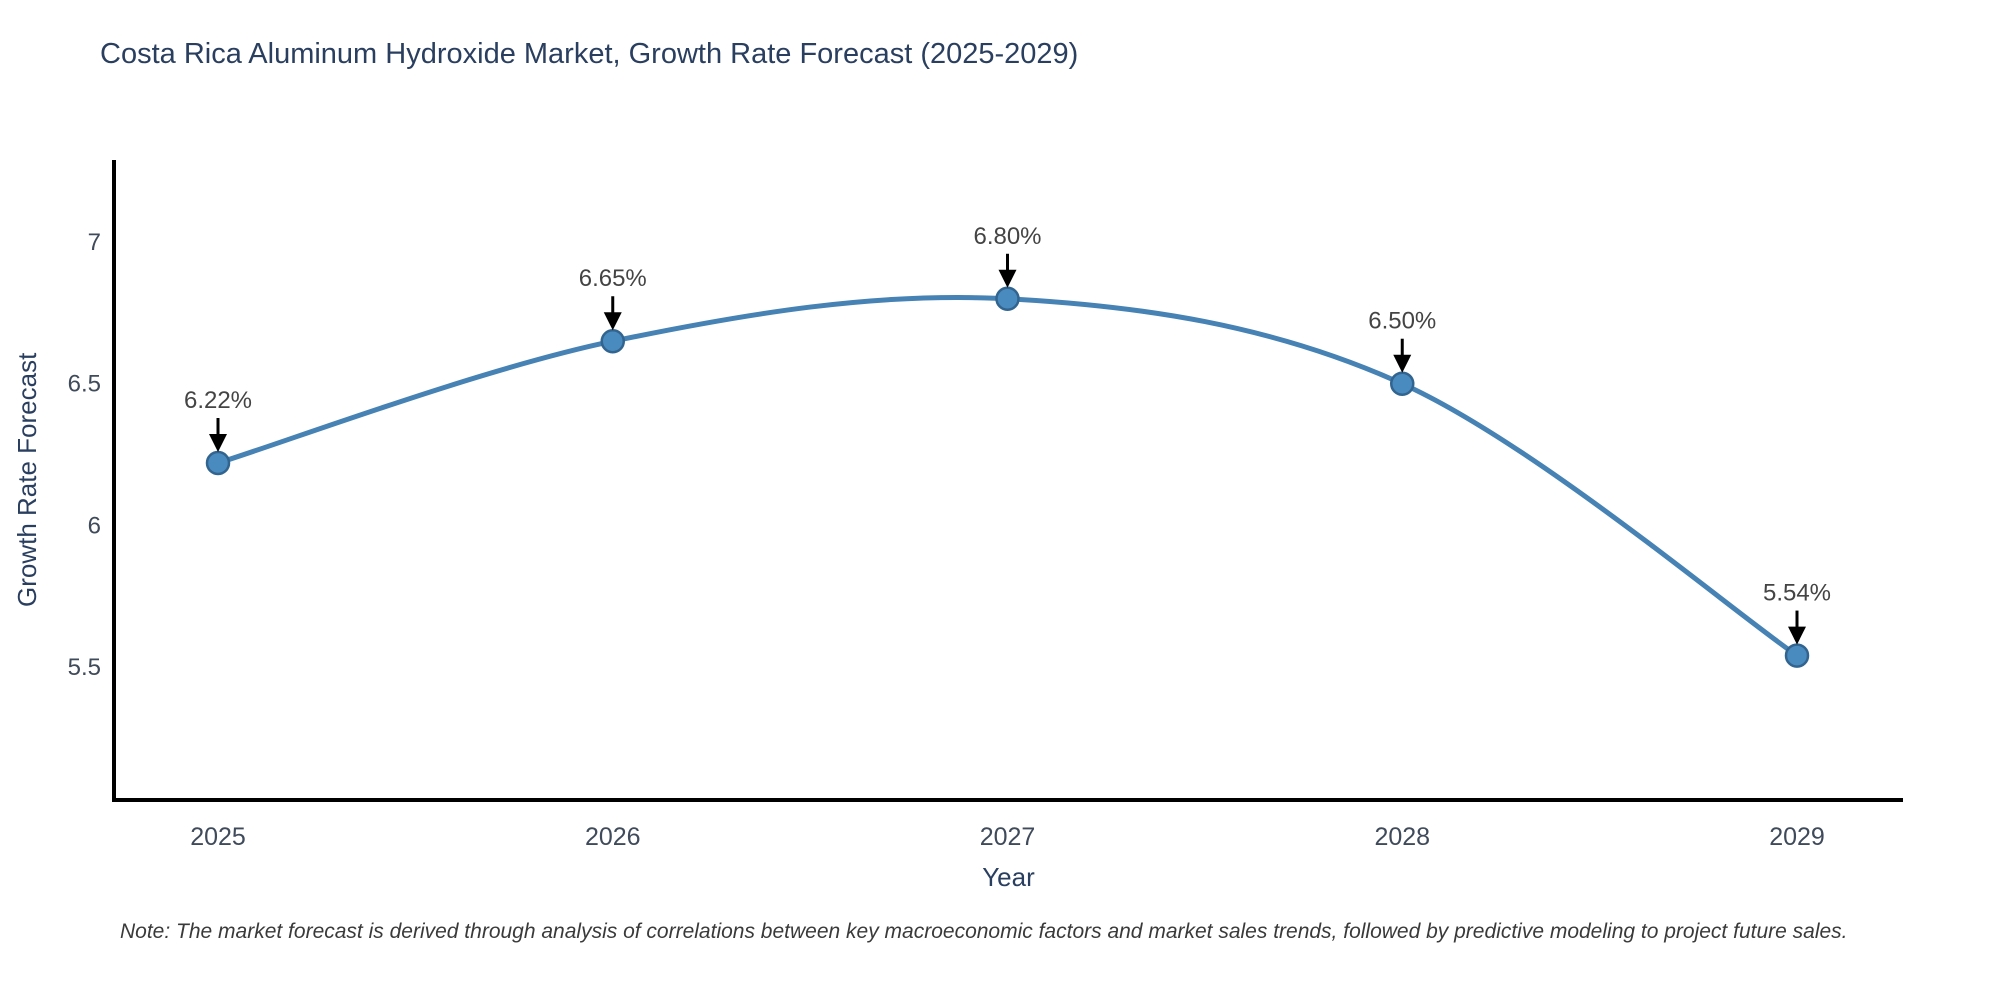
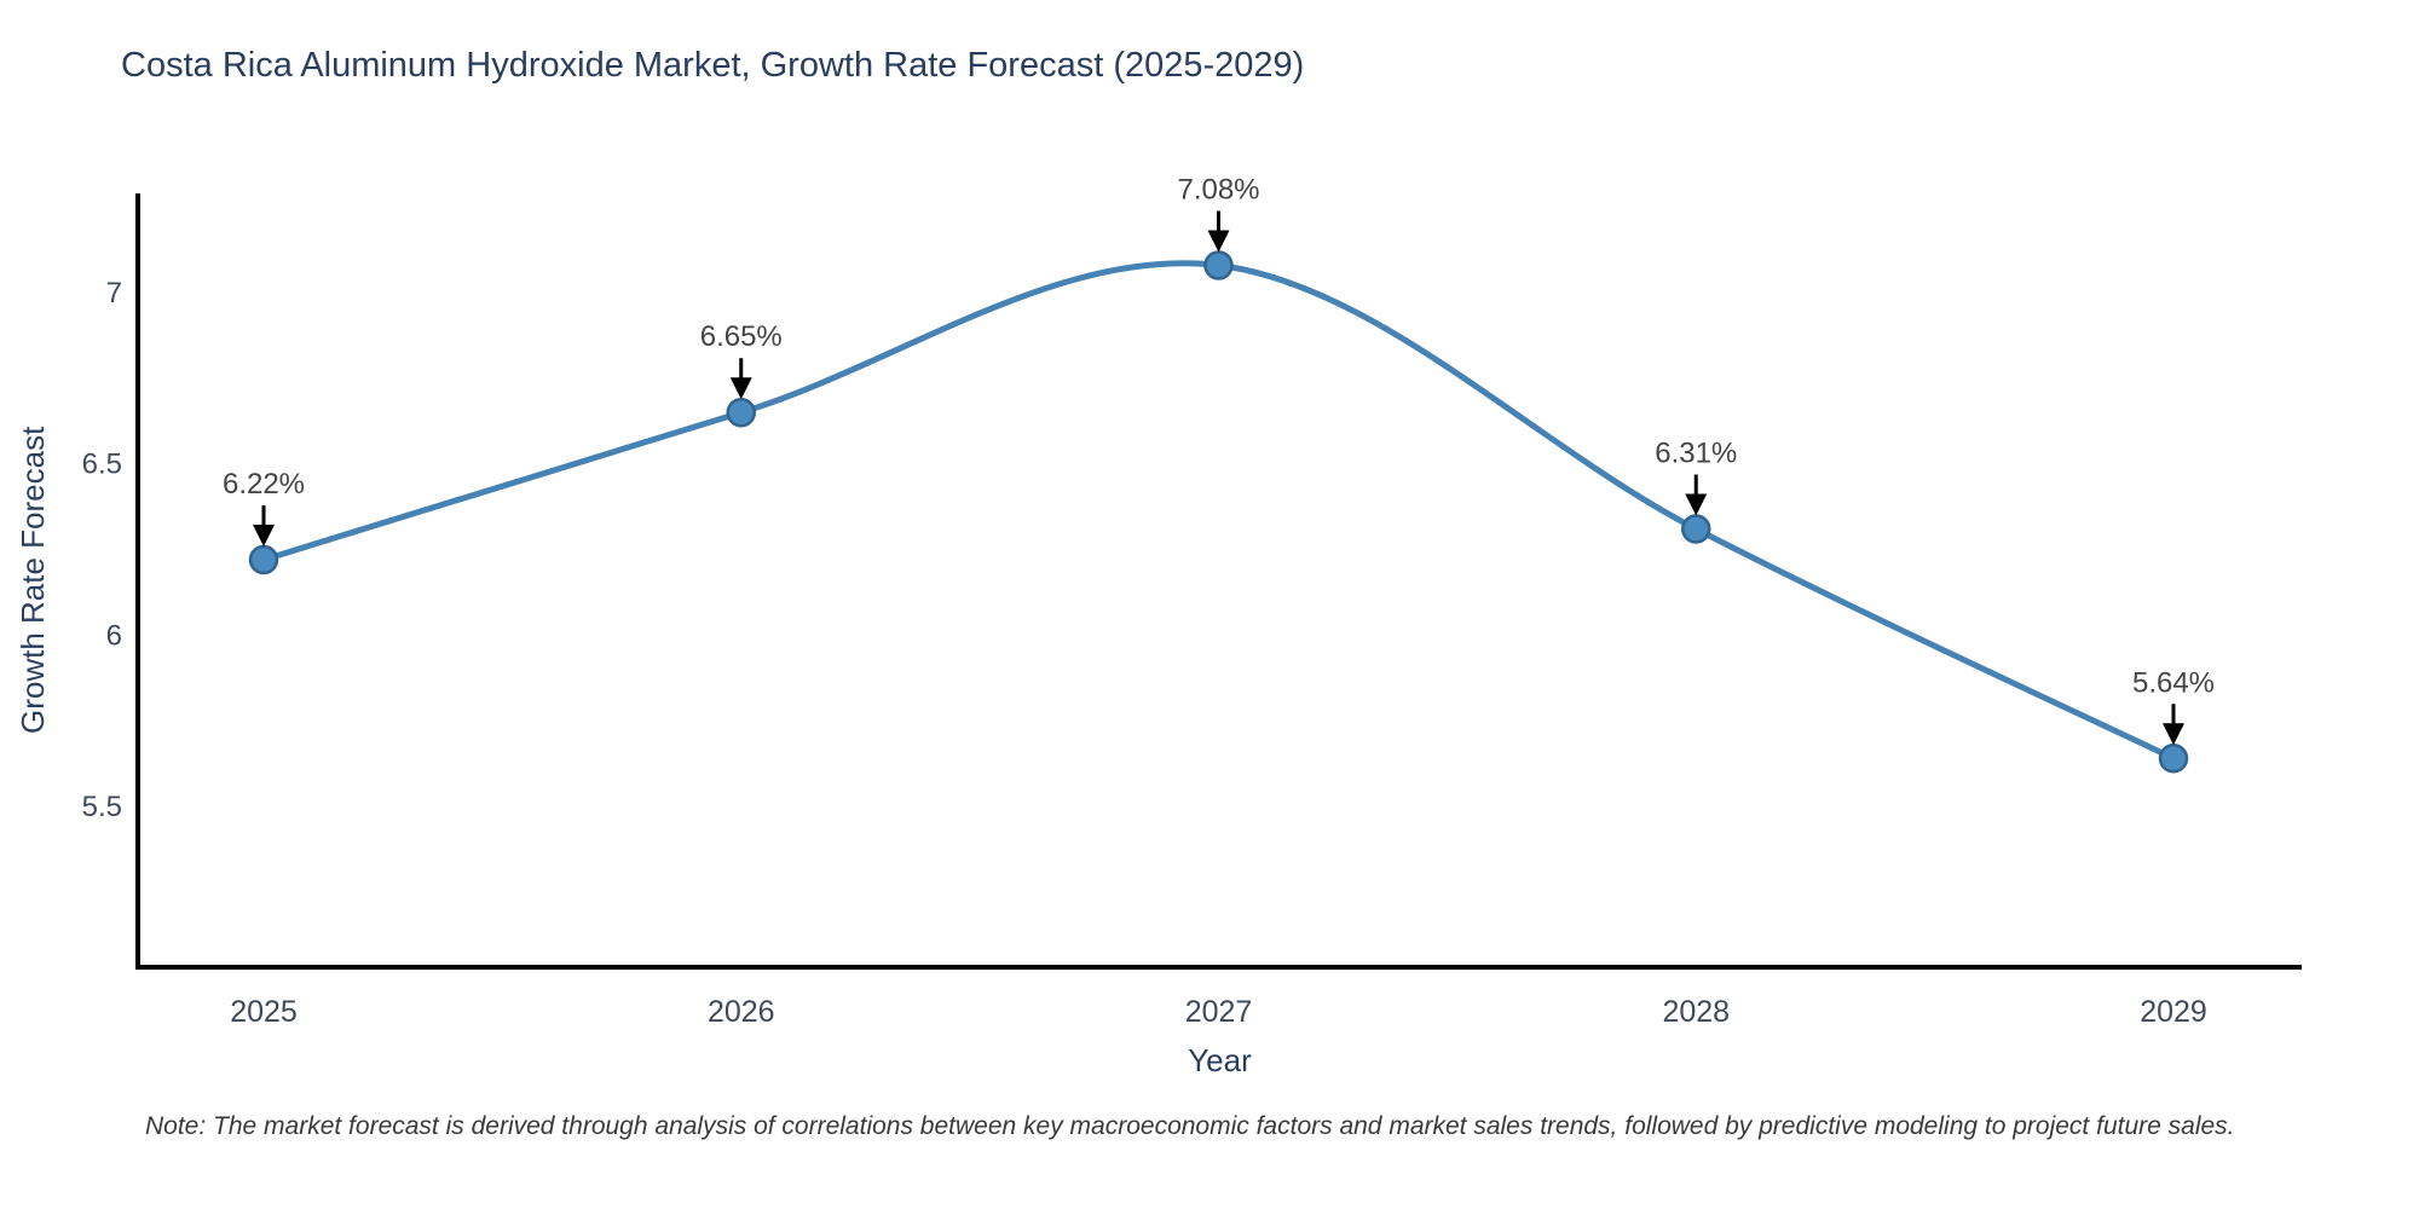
2027: 6.80% -> 7.08%
2028: 6.50% -> 6.31%
2029: 5.54% -> 5.64%
